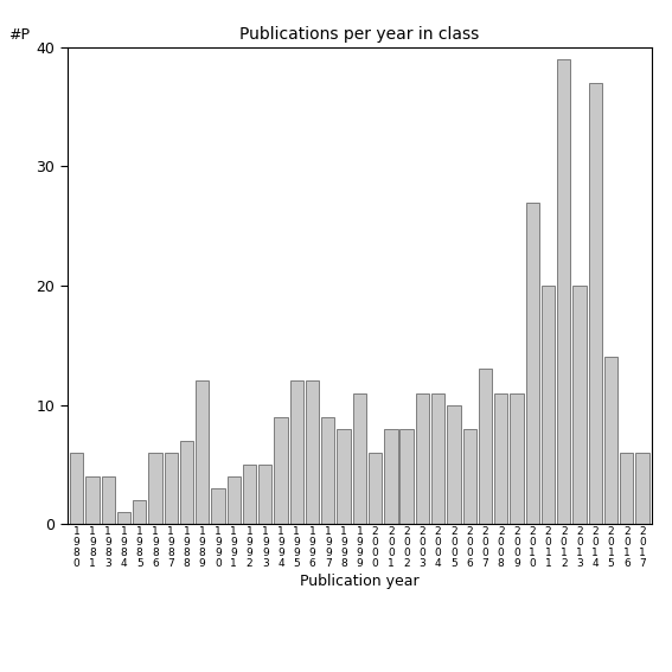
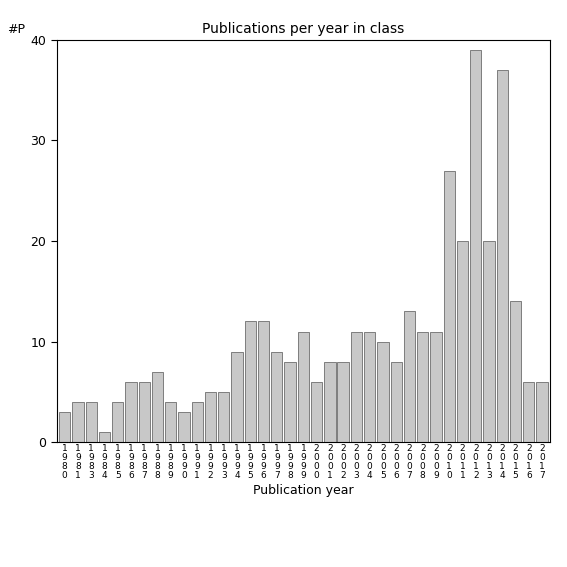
1 9 8 0: 6 -> 3
1 9 8 5: 2 -> 4
1 9 8 9: 12 -> 4
